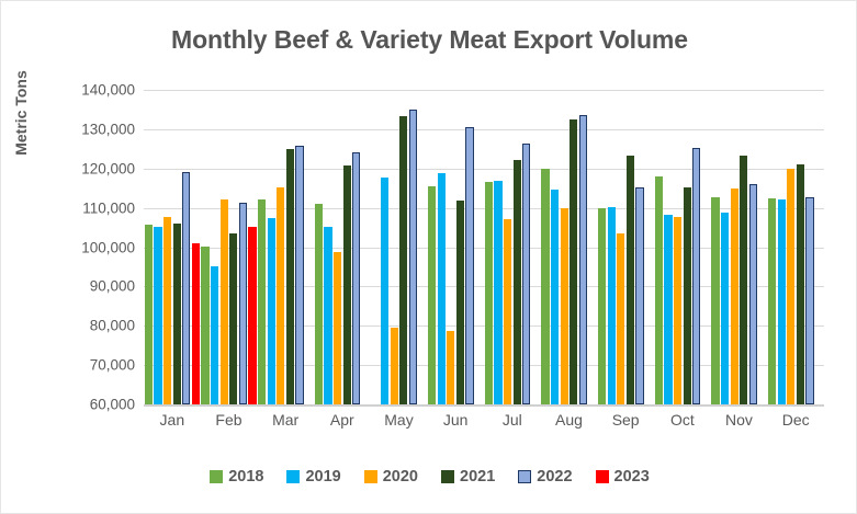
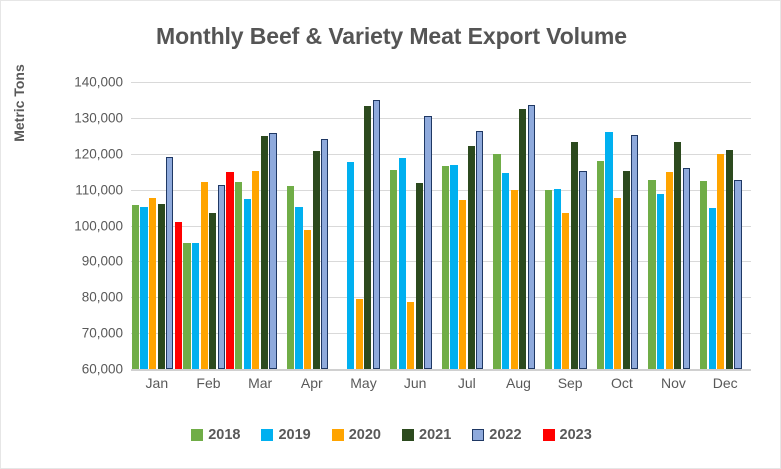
2018/Feb: 100000 -> 95000
2023/Feb: 105000 -> 115000
2019/Oct: 108000 -> 126000
2019/Dec: 112000 -> 105000
